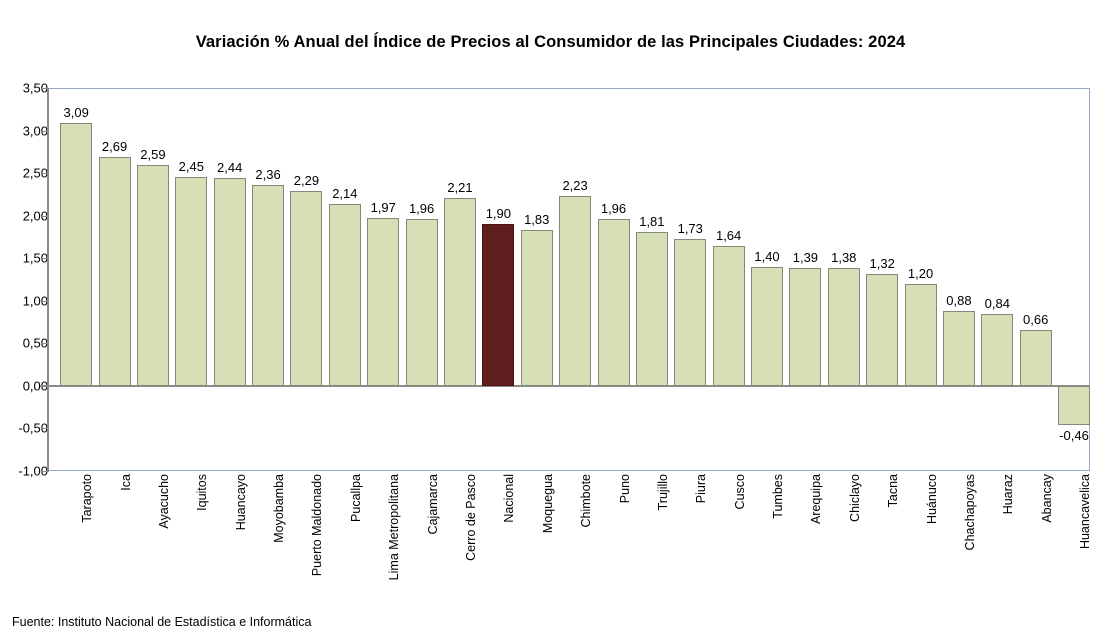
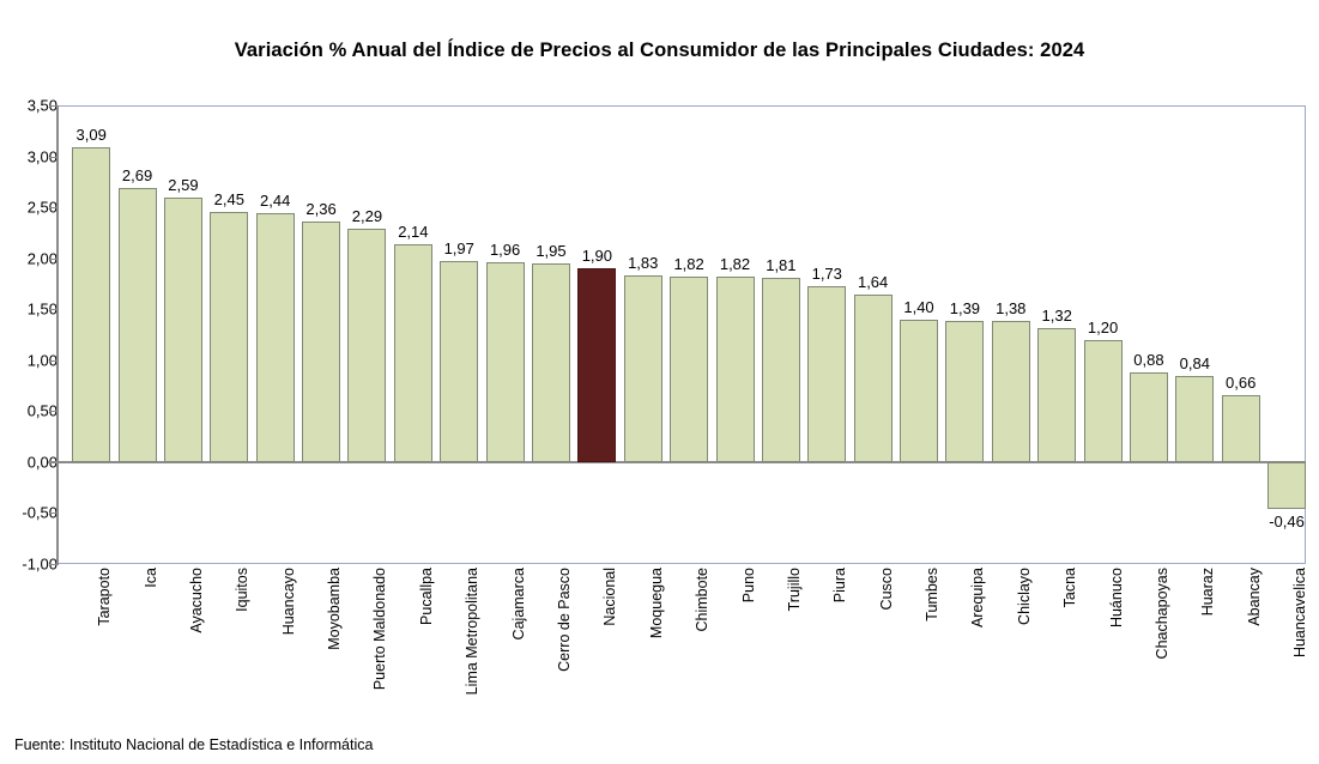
Cerro de Pasco: 2,21 -> 1,95
Chimbote: 2,23 -> 1,82
Puno: 1,96 -> 1,82
